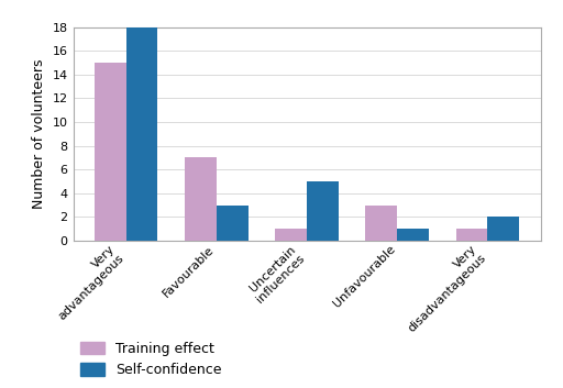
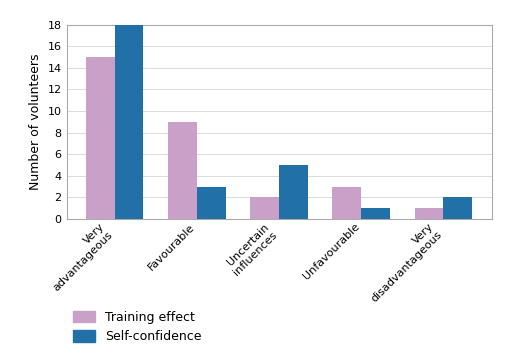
Training effect/Favourable: 7 -> 9
Training effect/Uncertain influences: 1 -> 2
